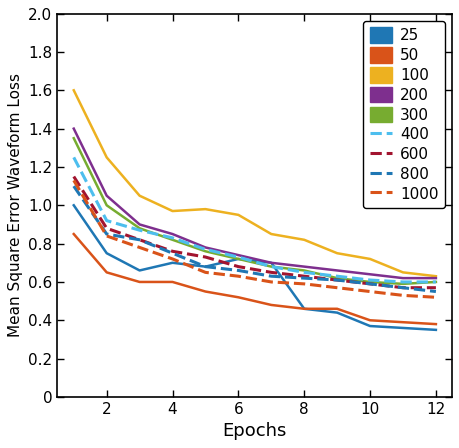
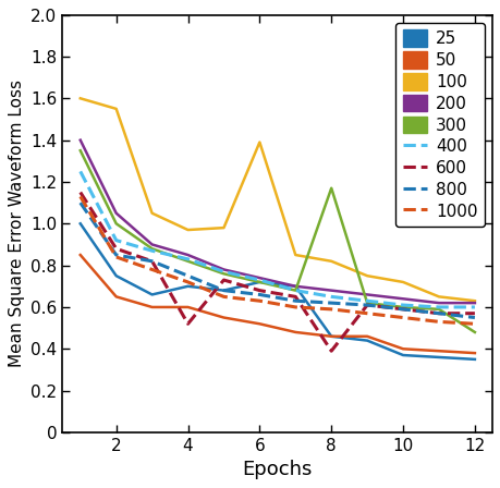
100/2: 1.25 -> 1.55
600/4: 0.76 -> 0.52
100/6: 0.95 -> 1.39
300/8: 0.66 -> 1.17
600/8: 0.63 -> 0.39
300/12: 0.60 -> 0.48
